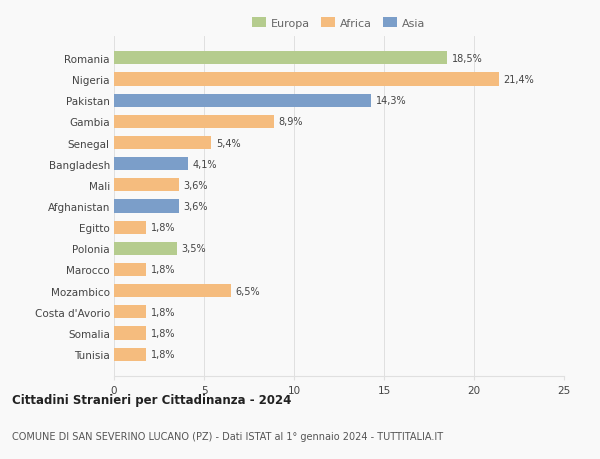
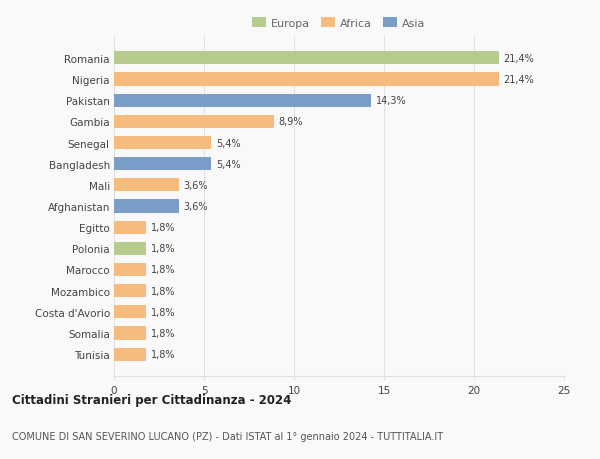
Romania: 18,5% -> 21,4%
Bangladesh: 4,1% -> 5,4%
Polonia: 3,5% -> 1,8%
Mozambico: 6,5% -> 1,8%
